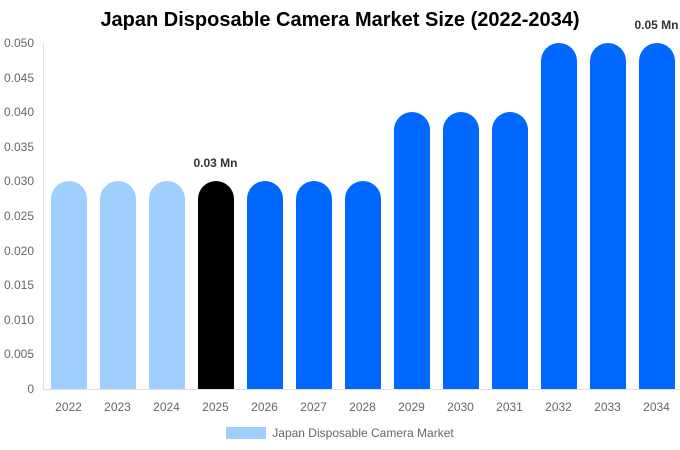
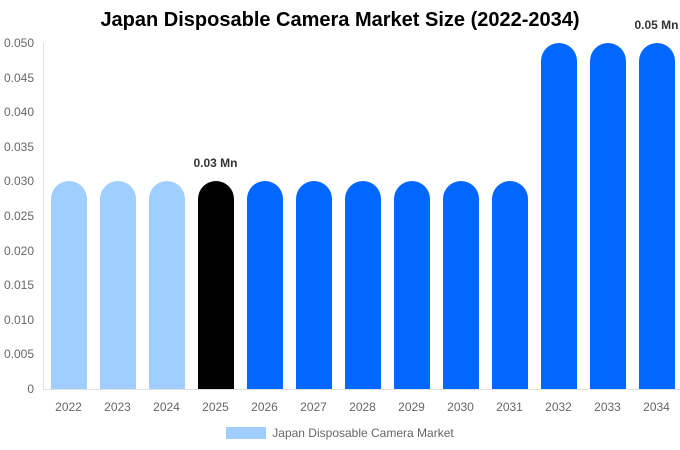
2029: 0.04 -> 0.03
2030: 0.04 -> 0.03
2031: 0.04 -> 0.03
